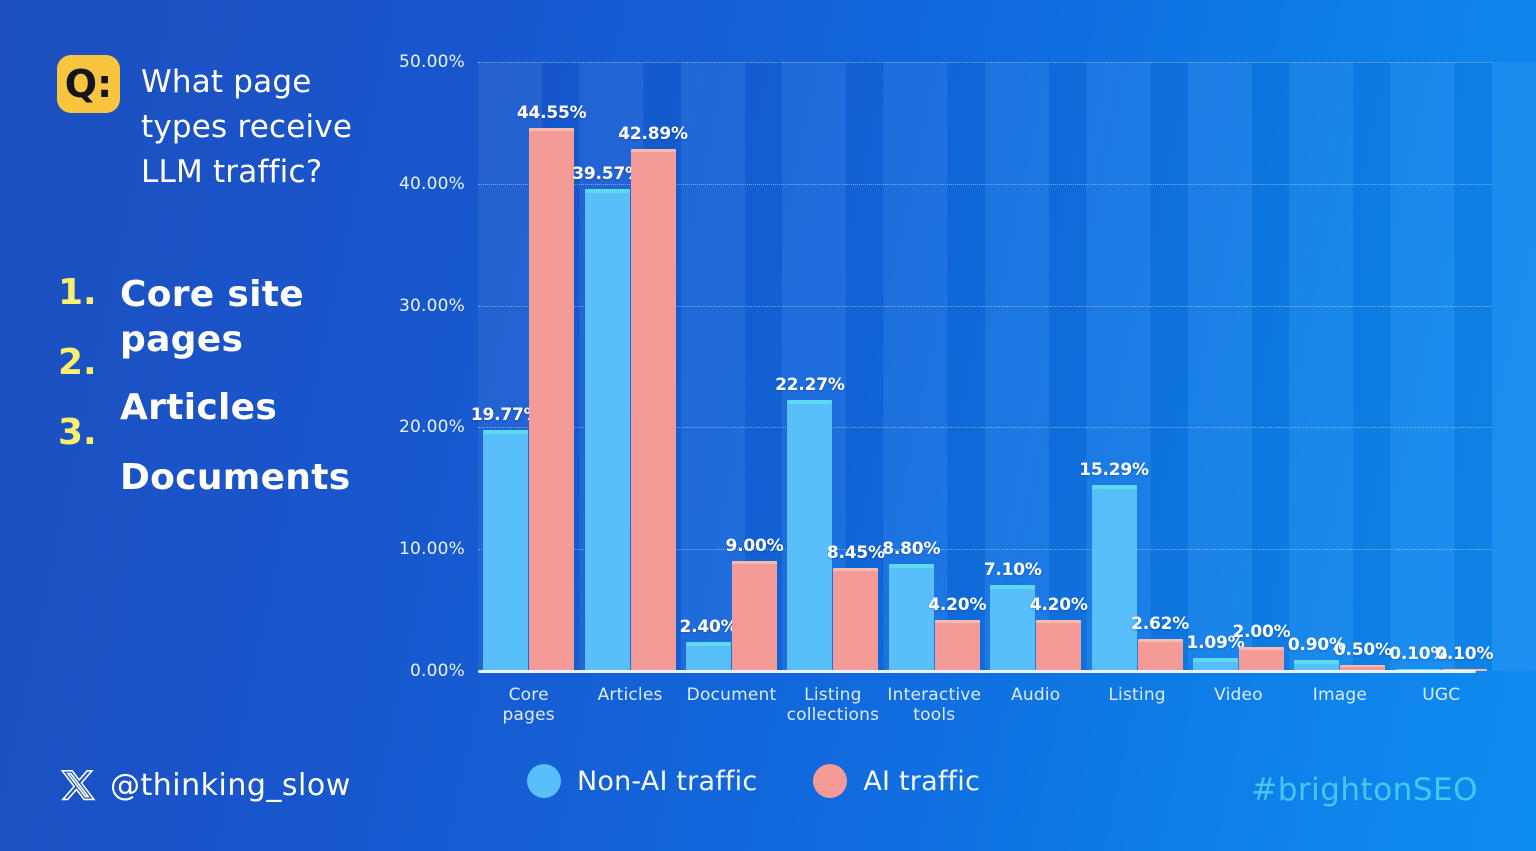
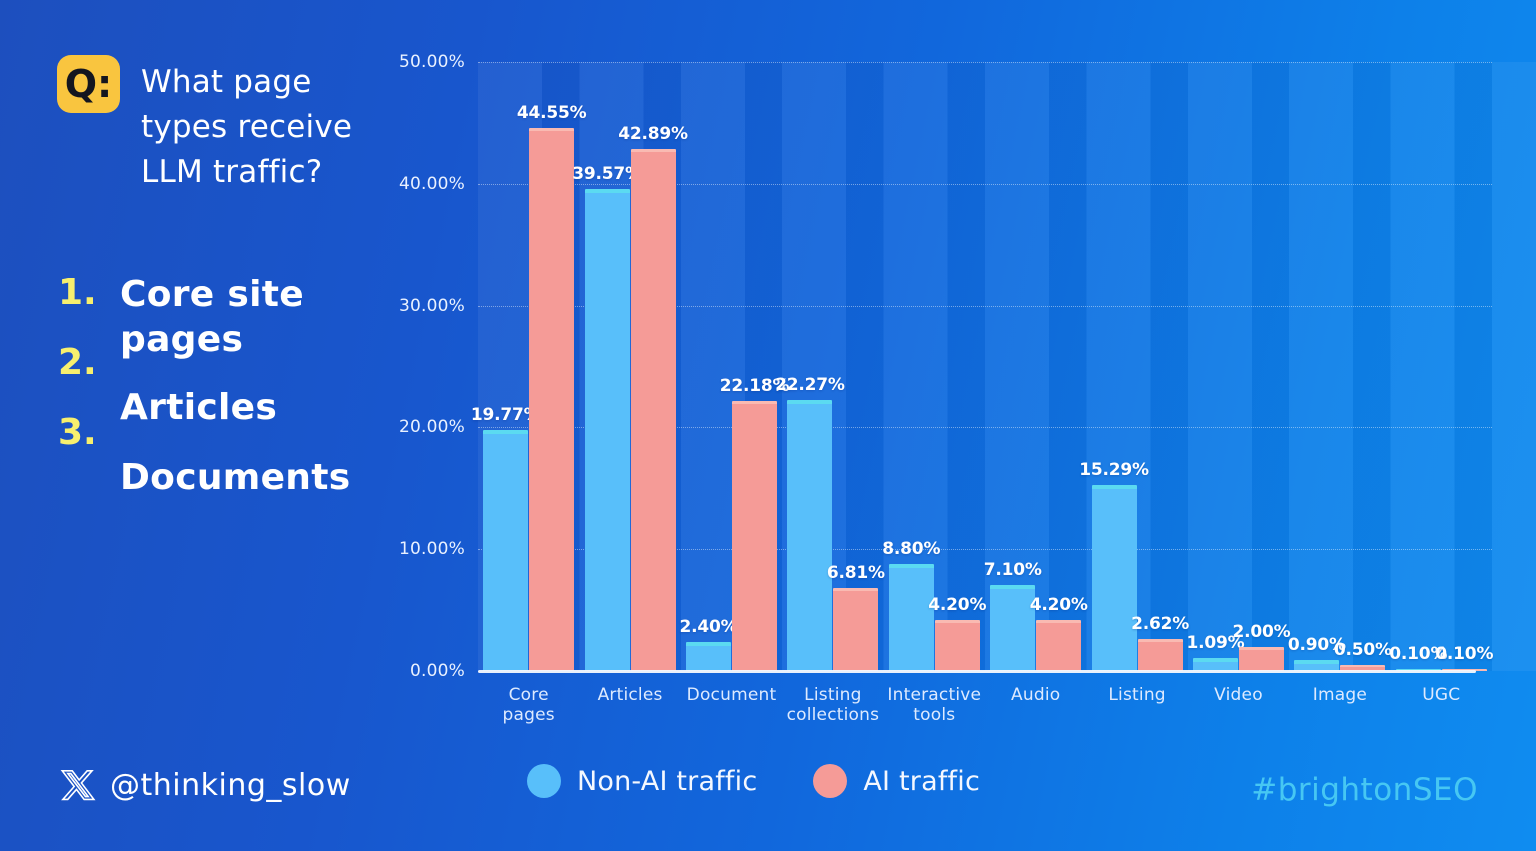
AI traffic/Document: 9.00% -> 22.18%
AI traffic/Listing collections: 8.45% -> 6.81%
